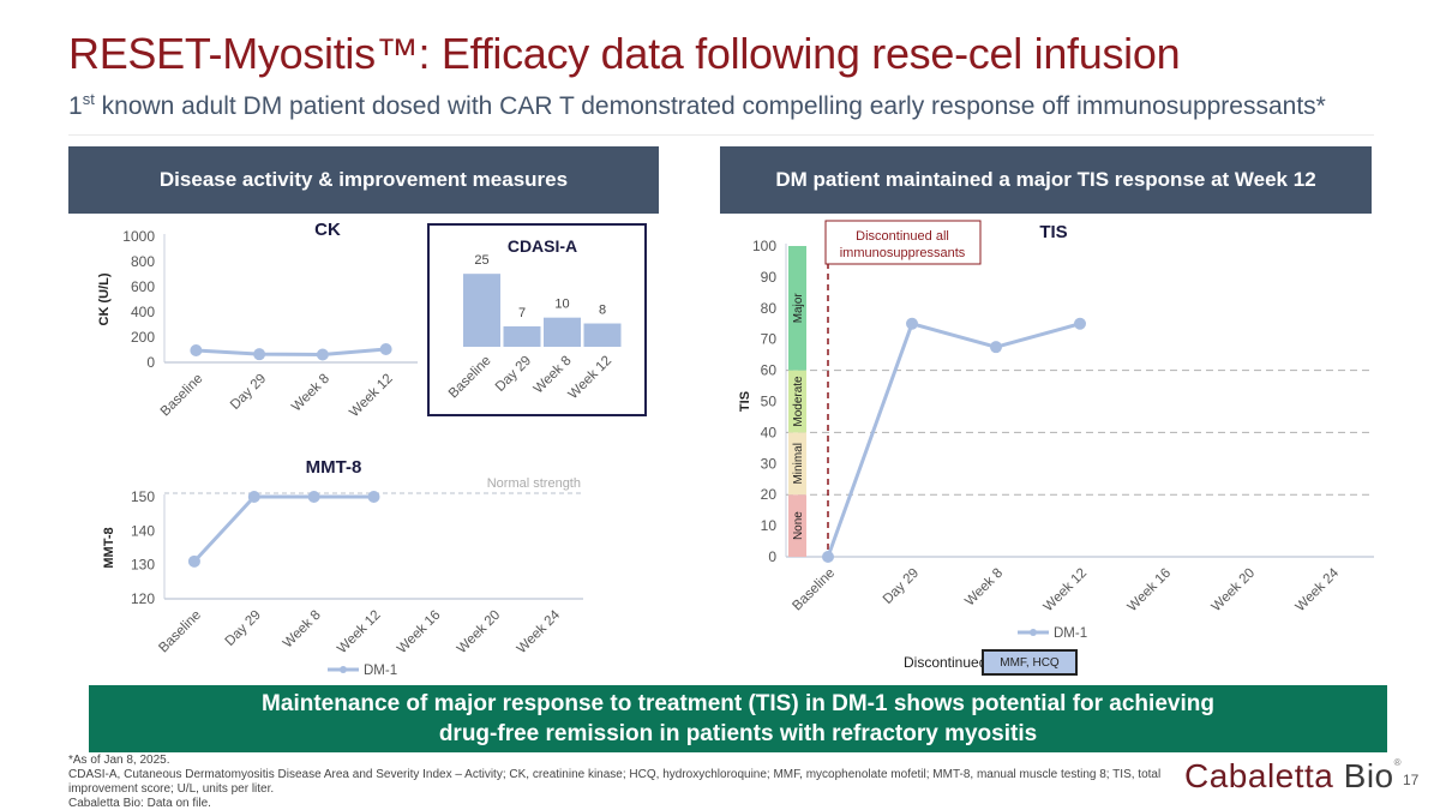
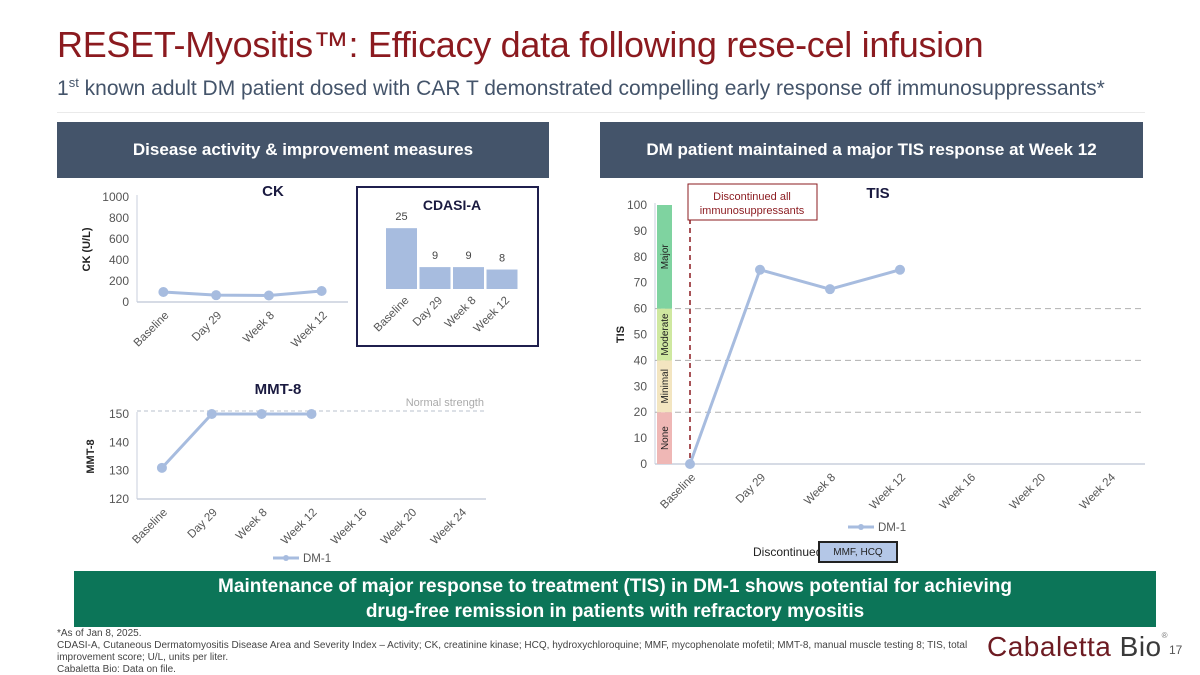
CDASI-A/Day 29: 7 -> 9
CDASI-A/Week 8: 10 -> 9
